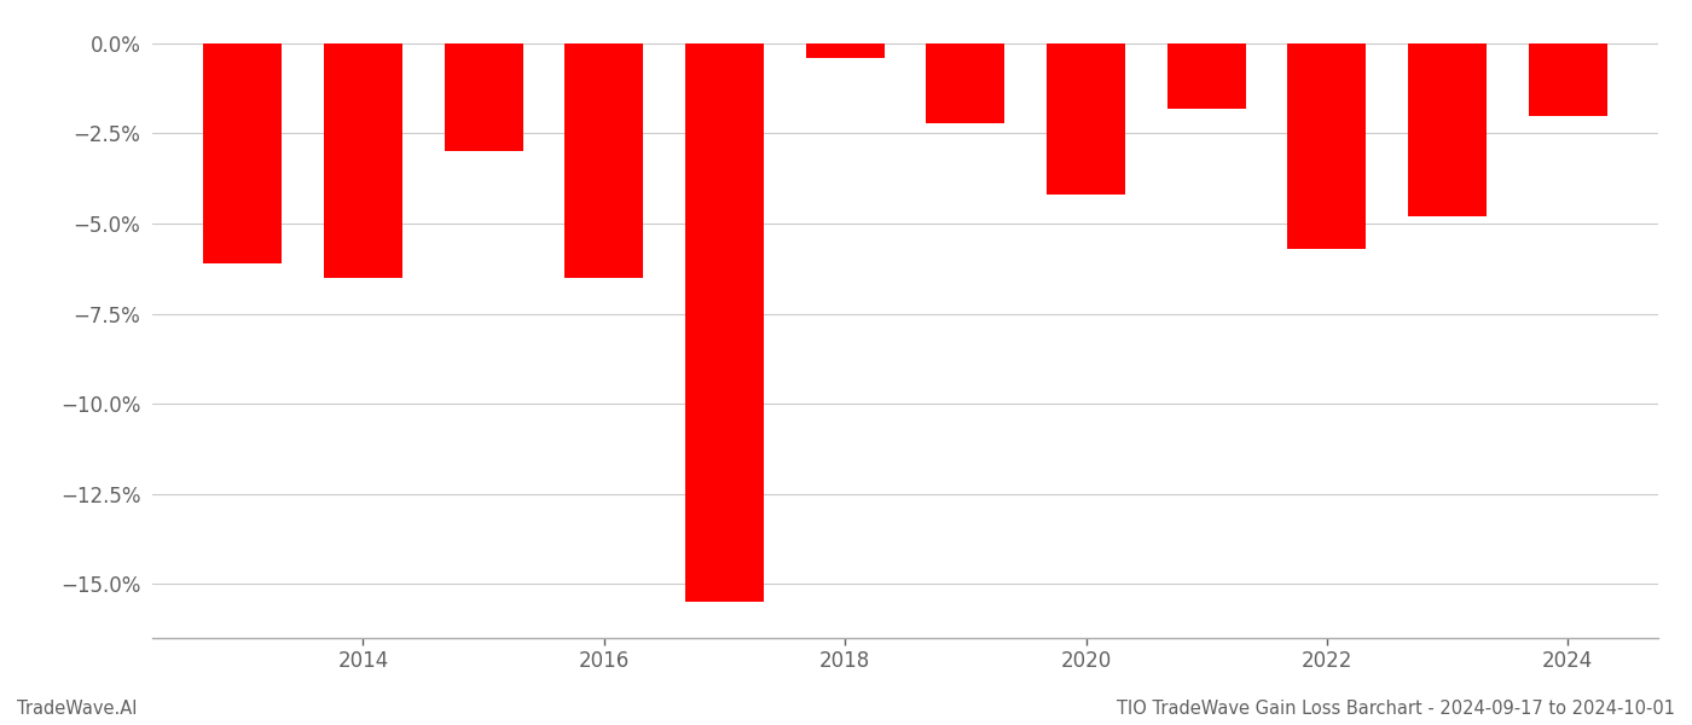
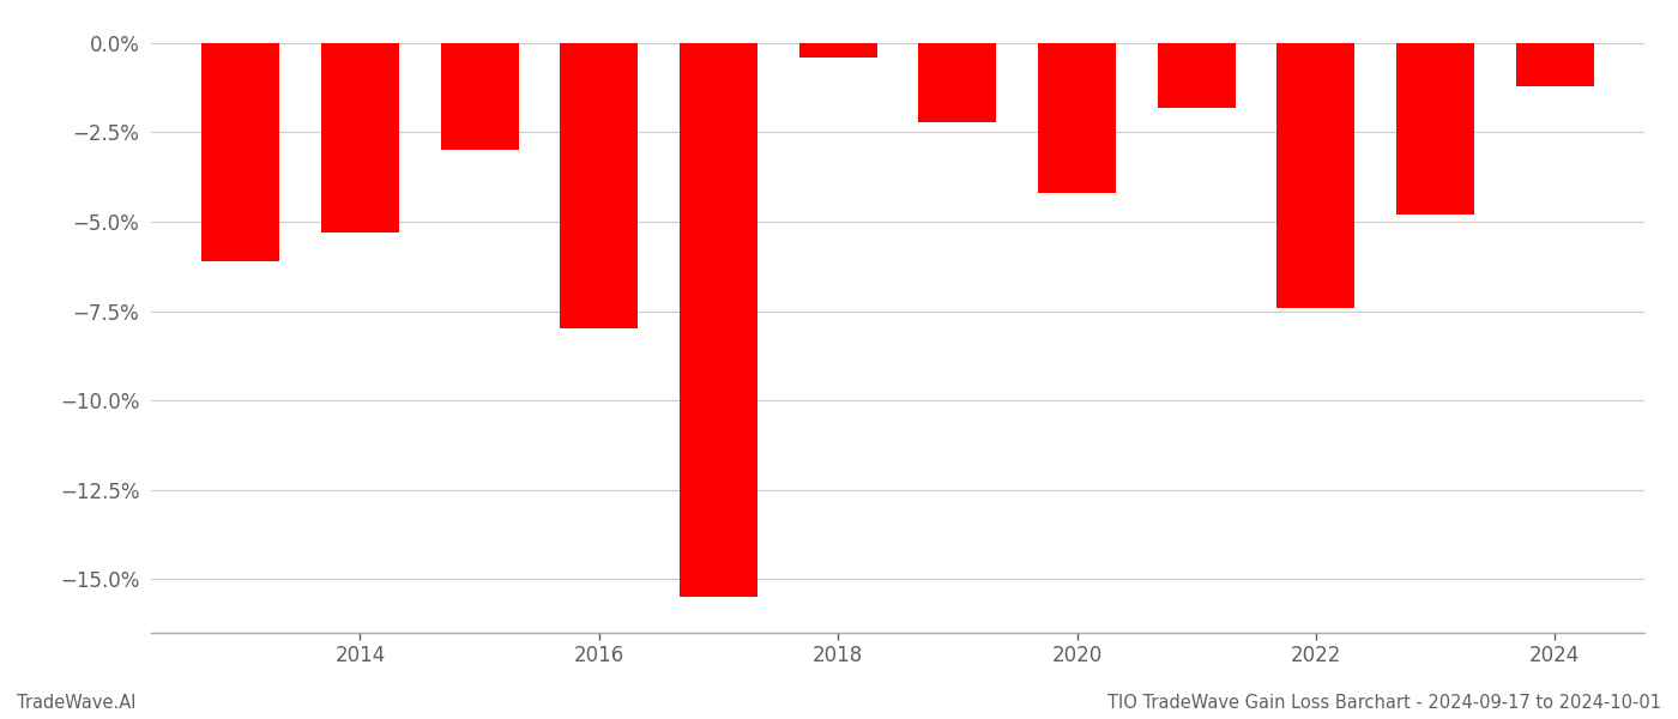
2014: -6.5% -> -5.3%
2016: -6.5% -> -8.0%
2022: -5.7% -> -7.4%
2024: -2.0% -> -1.2%
